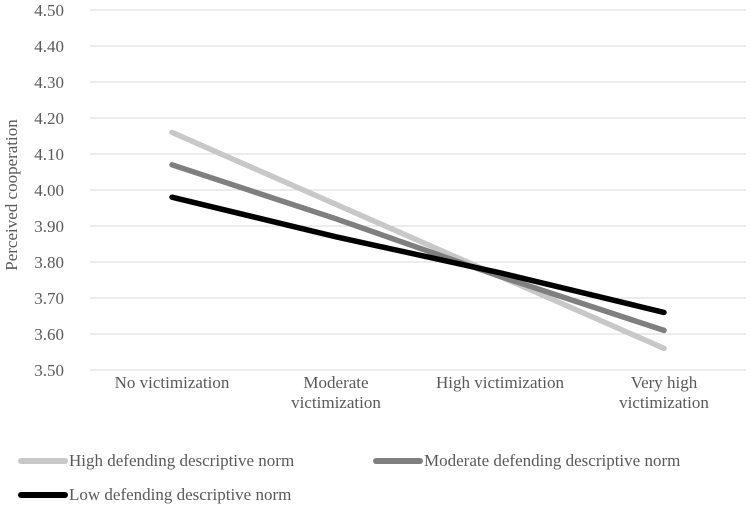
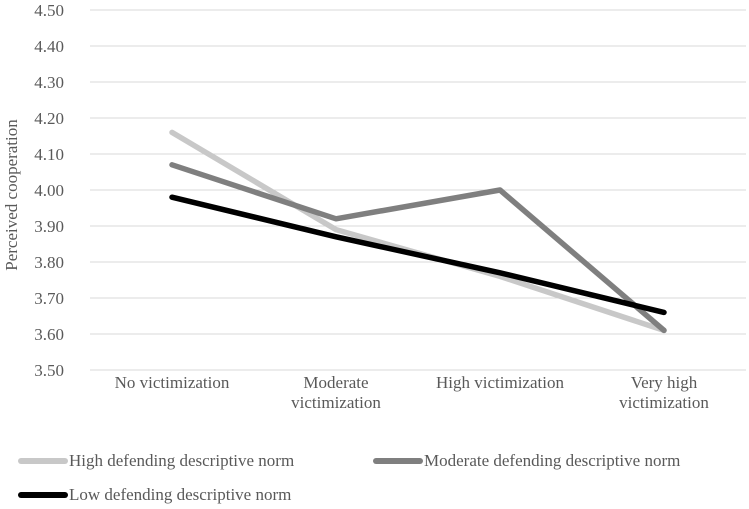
High defending descriptive norm/Moderate victimization: 3.96 -> 3.89
Moderate defending descriptive norm/High victimization: 3.76 -> 4.00
High defending descriptive norm/Very high victimization: 3.56 -> 3.61
